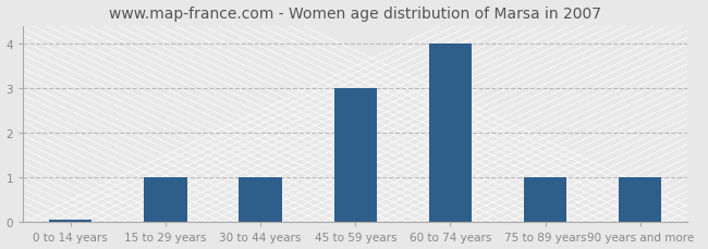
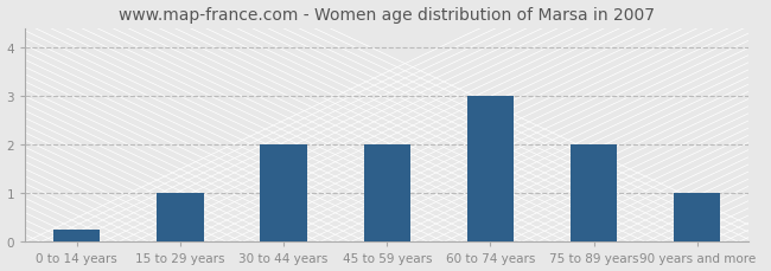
0 to 14 years: 0.05 -> 0.25
30 to 44 years: 1.00 -> 2.00
45 to 59 years: 3.00 -> 2.00
60 to 74 years: 4.00 -> 3.00
75 to 89 years: 1.00 -> 2.00
